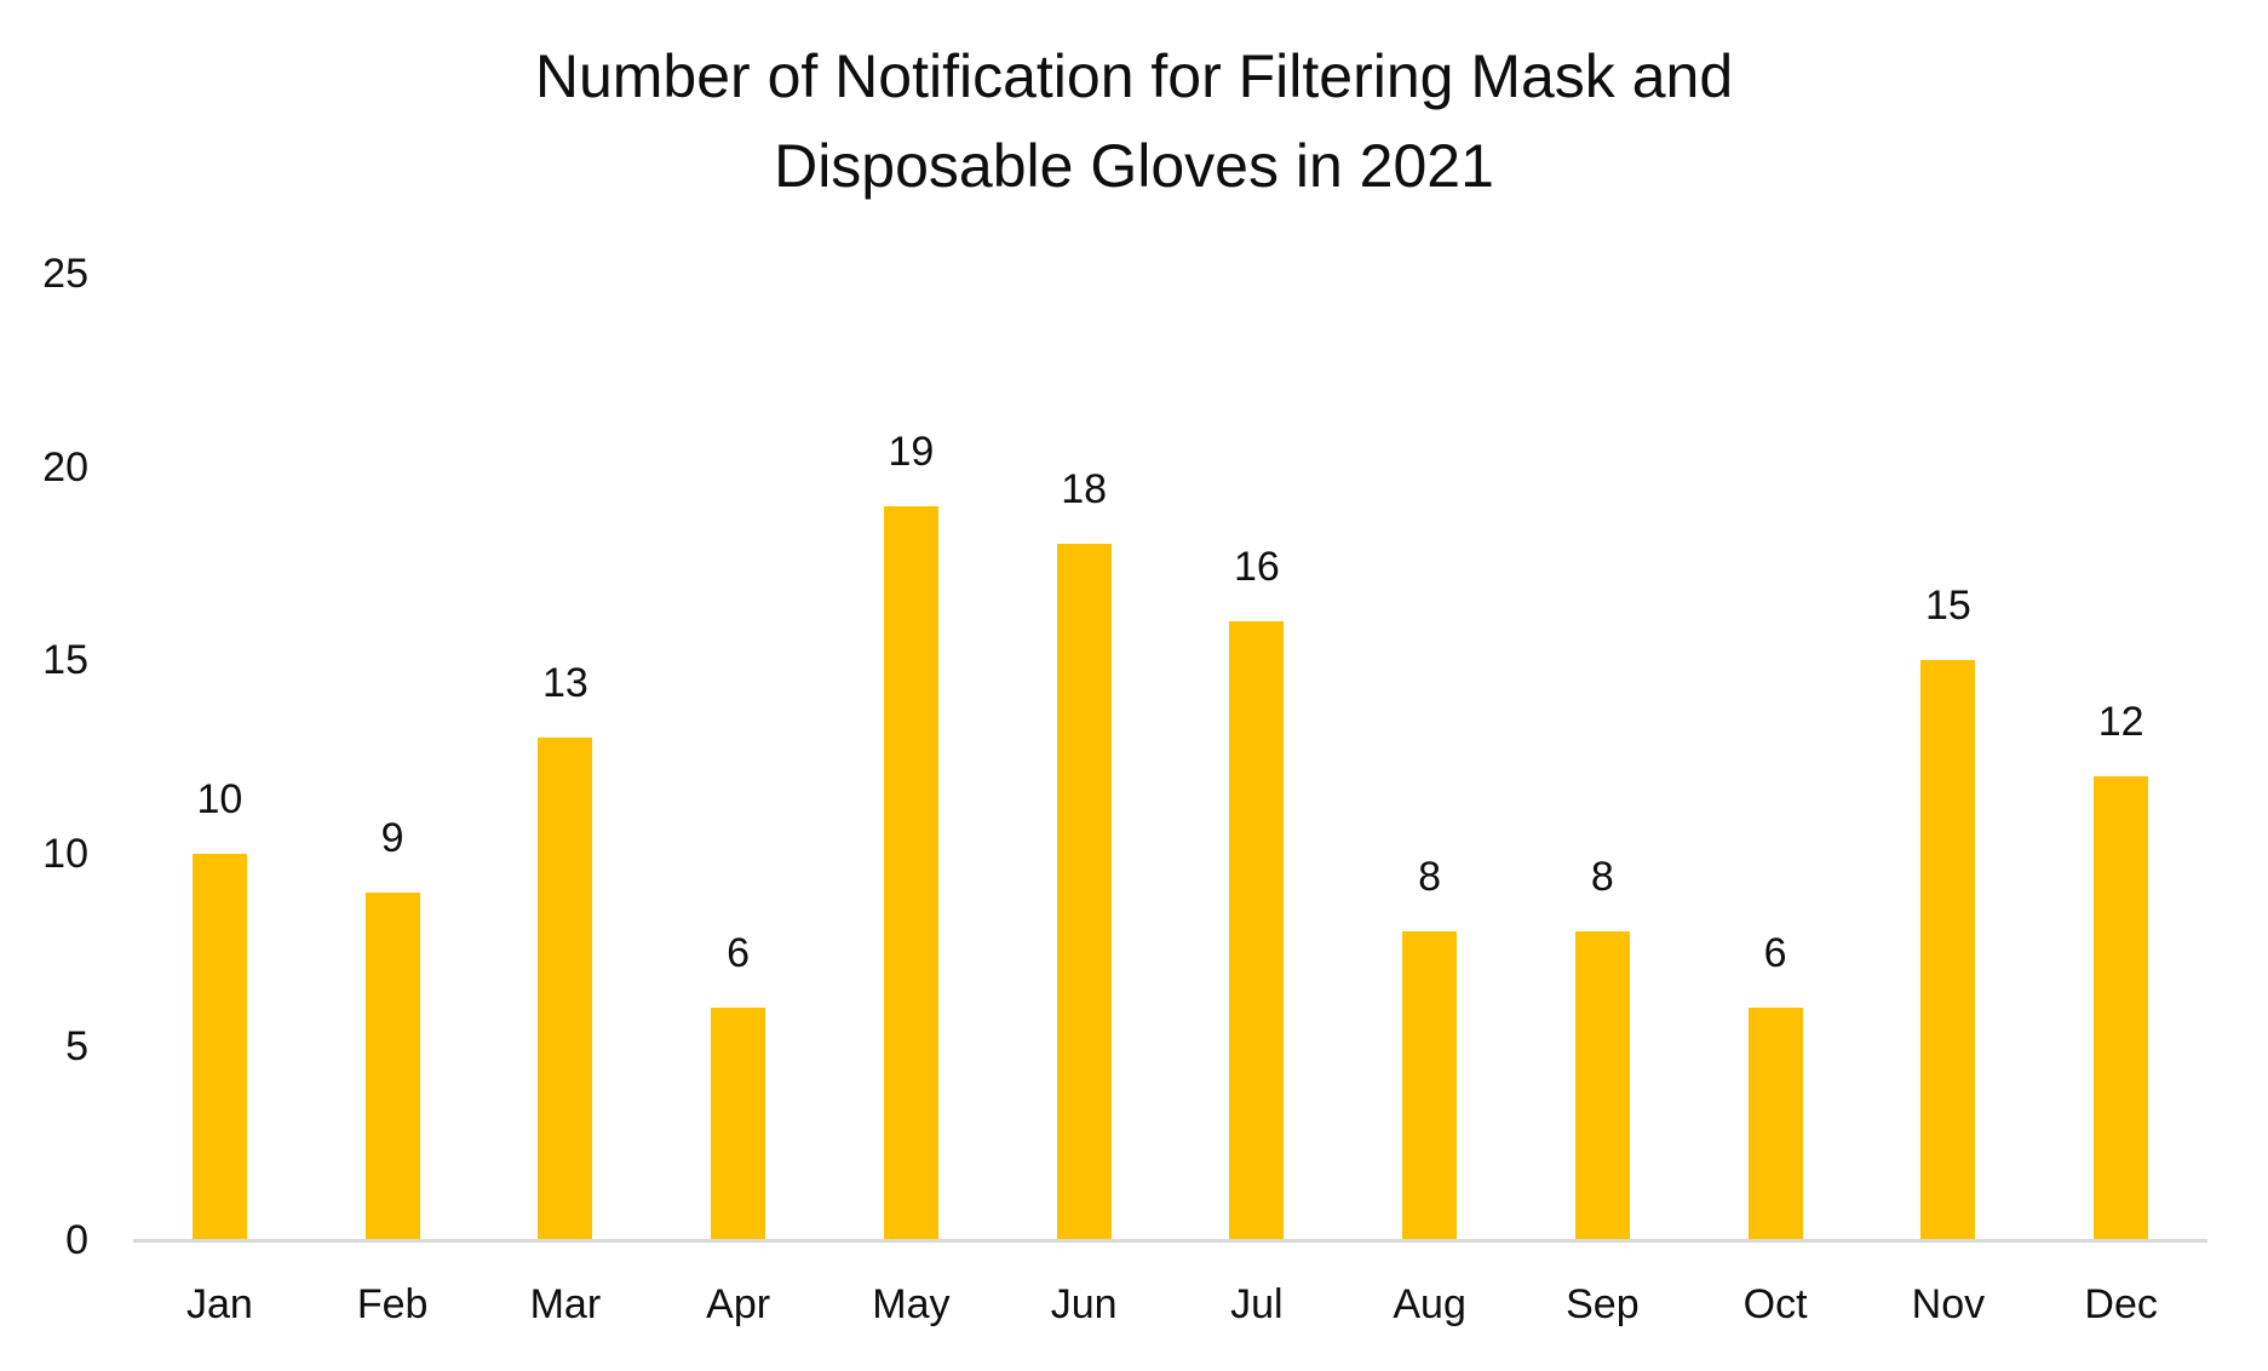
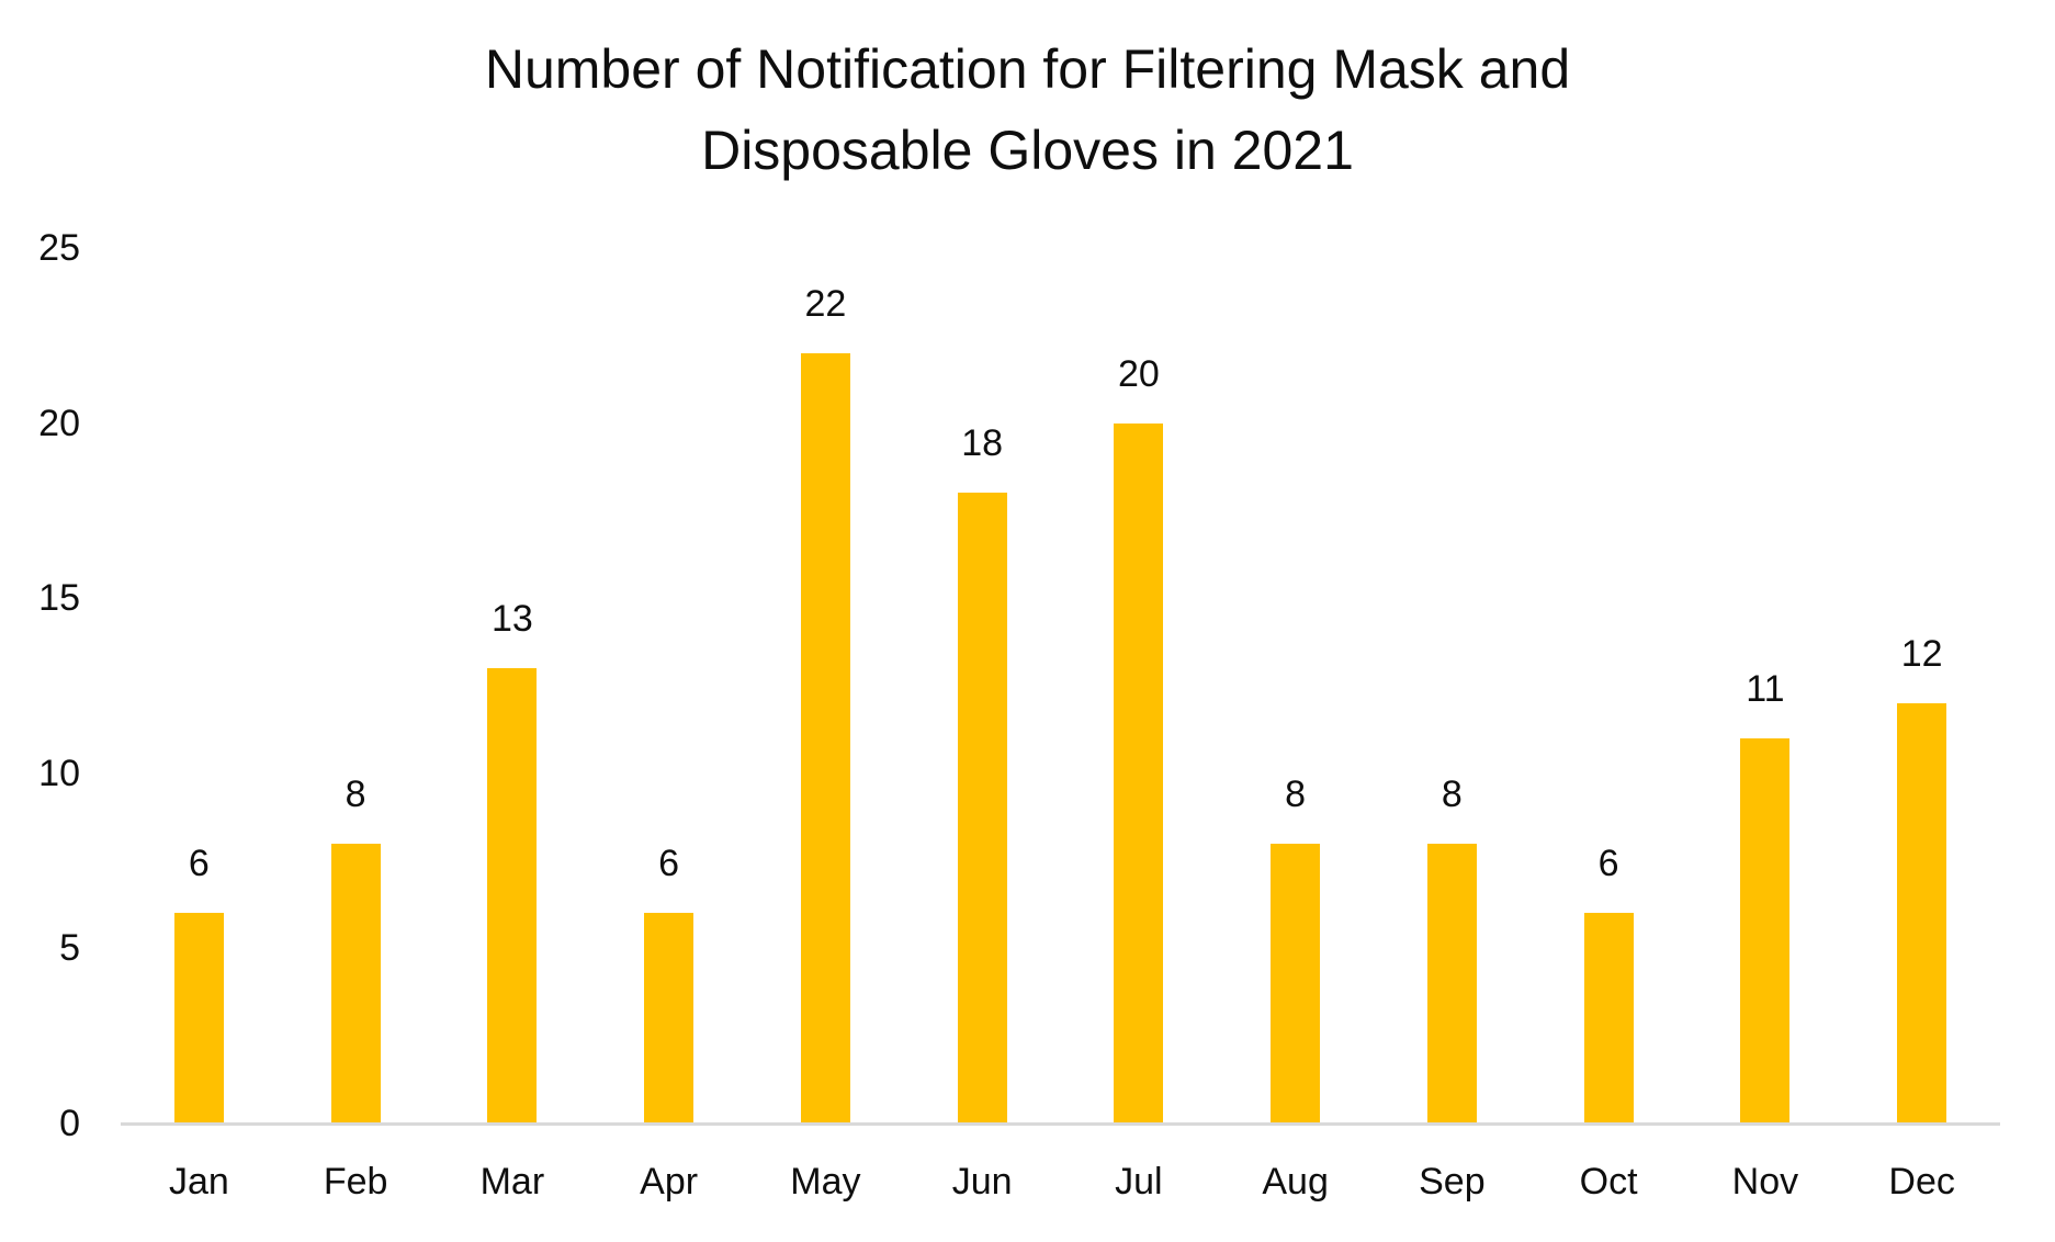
Jan: 10 -> 6
Feb: 9 -> 8
May: 19 -> 22
Jul: 16 -> 20
Nov: 15 -> 11
